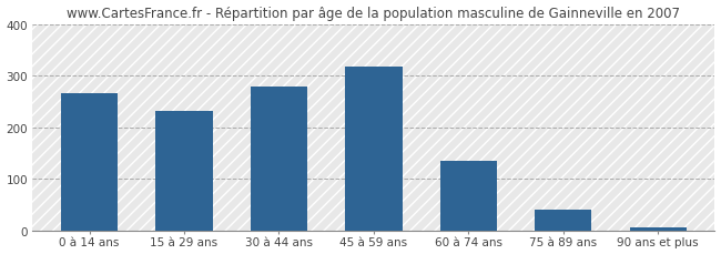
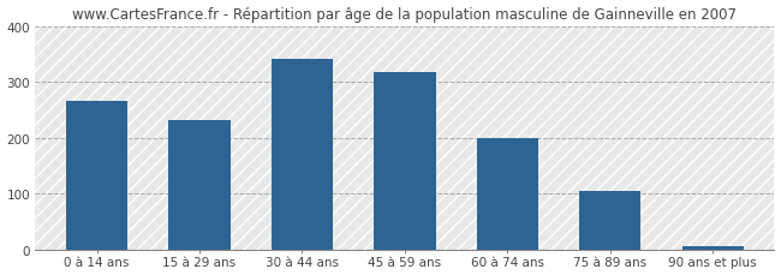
30 à 44 ans: 278 -> 340
60 à 74 ans: 135 -> 200
75 à 89 ans: 40 -> 105
